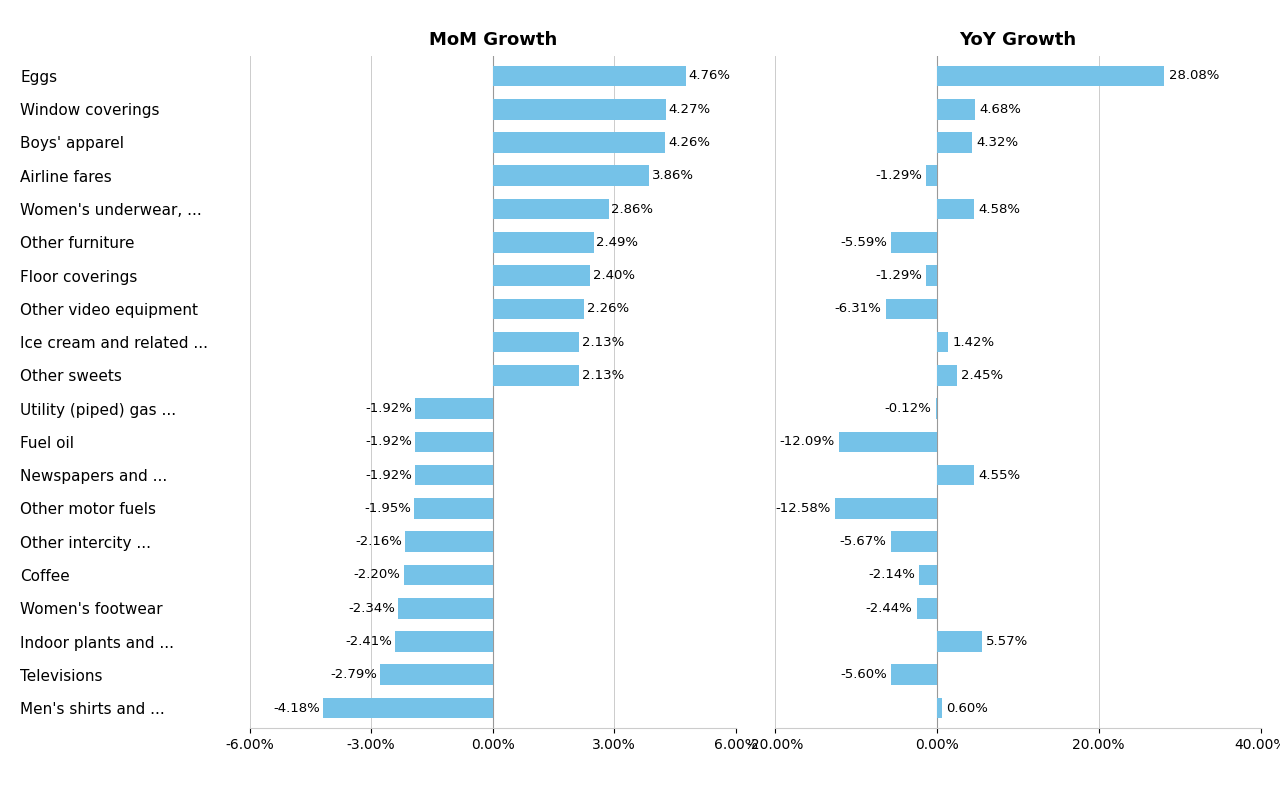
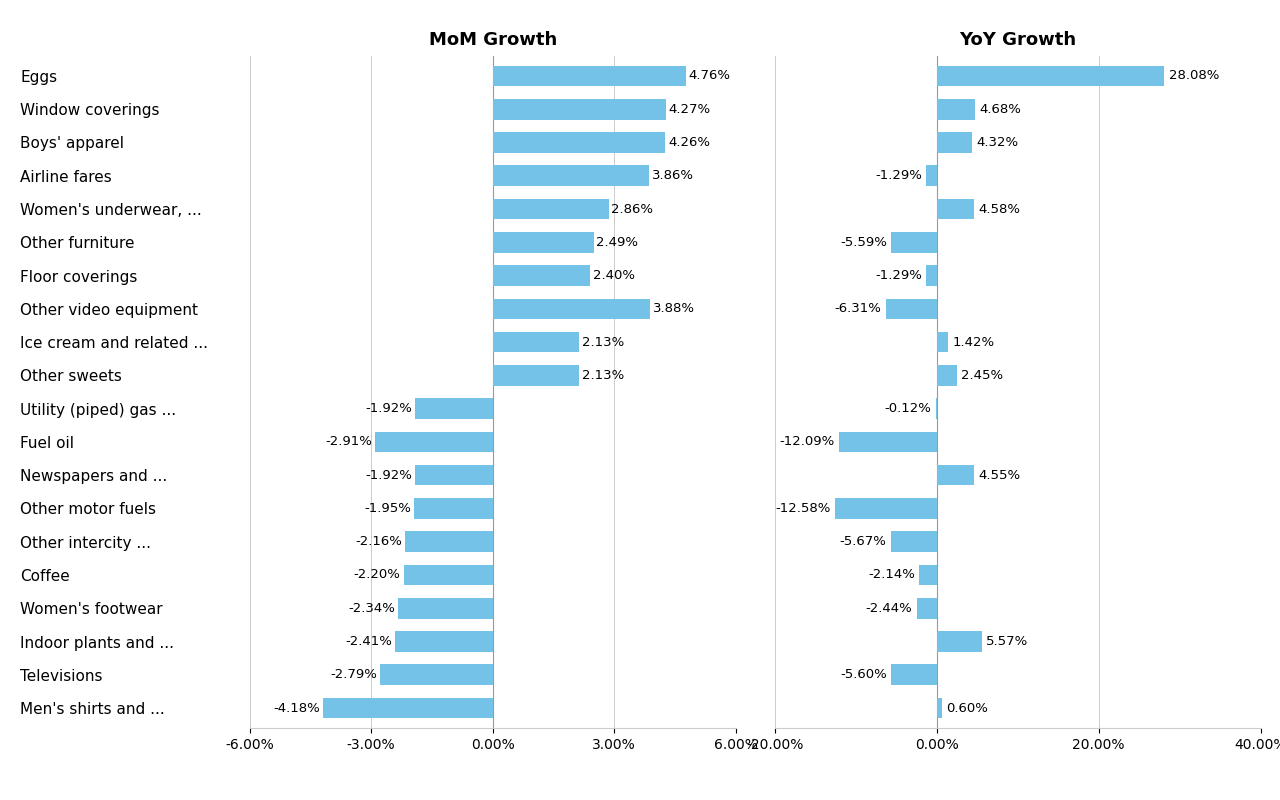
MoM Growth/Other video equipment: 2.26% -> 3.88%
MoM Growth/Fuel oil: -1.92% -> -2.91%
